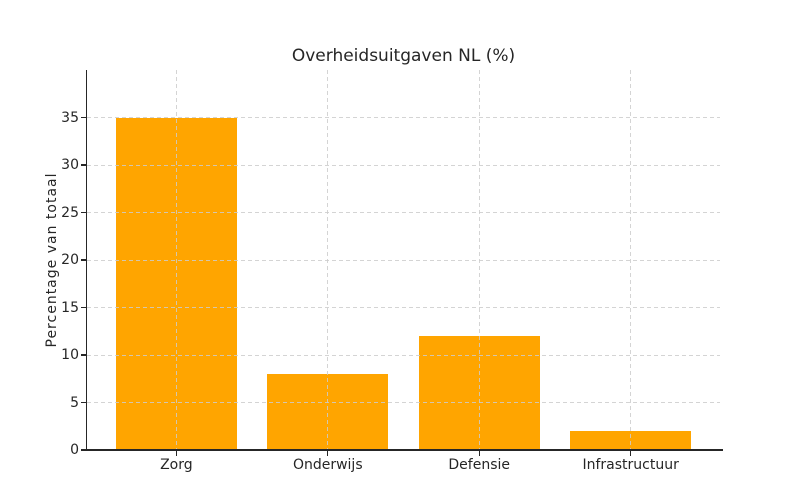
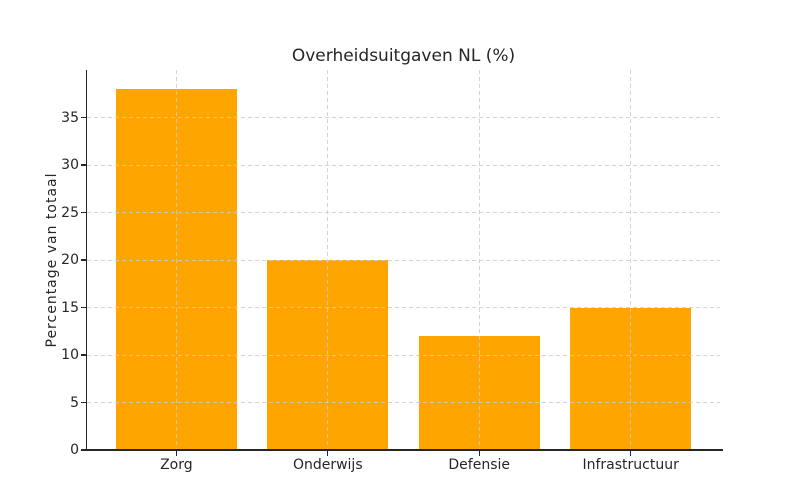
Zorg: 35 -> 38
Onderwijs: 8 -> 20
Infrastructuur: 2 -> 15
